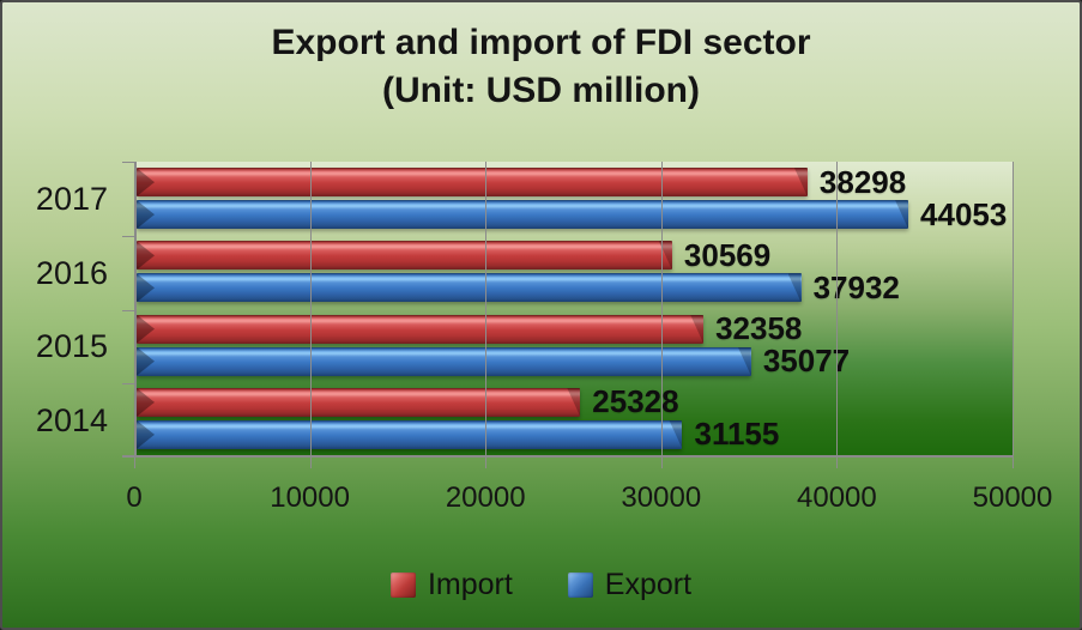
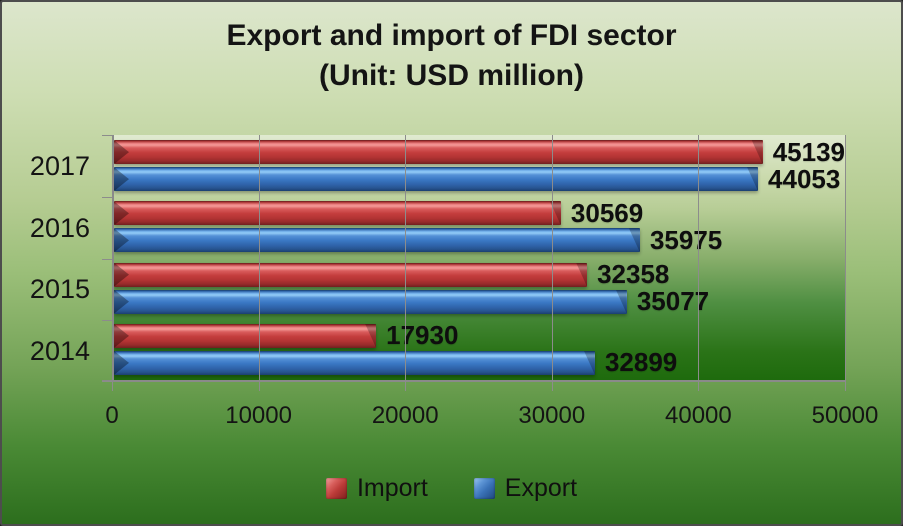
Import/2017: 38298 -> 45139
Export/2016: 37932 -> 35975
Import/2014: 25328 -> 17930
Export/2014: 31155 -> 32899
